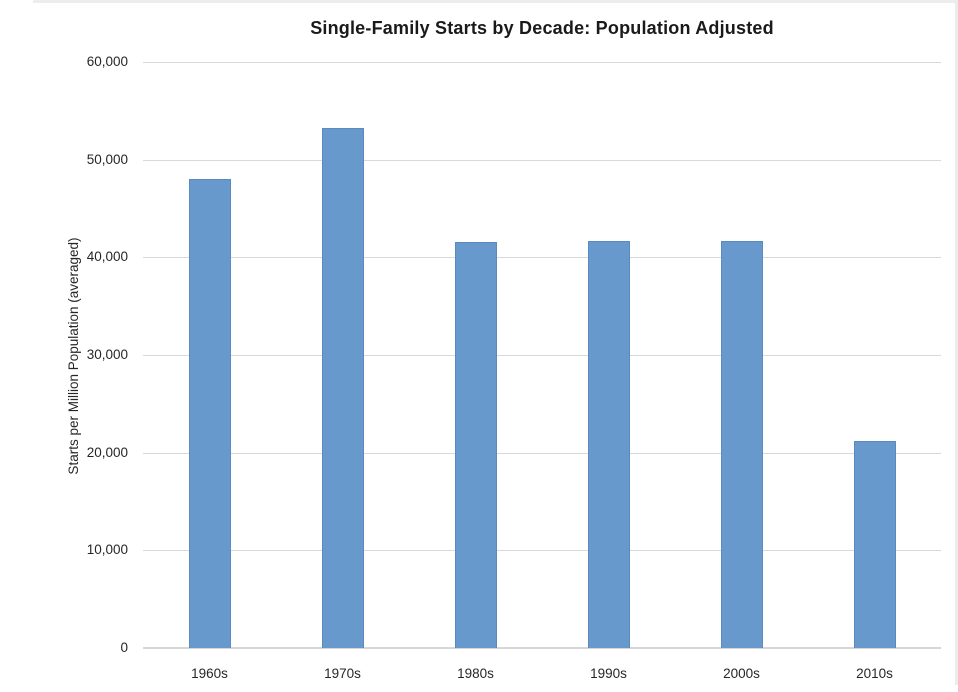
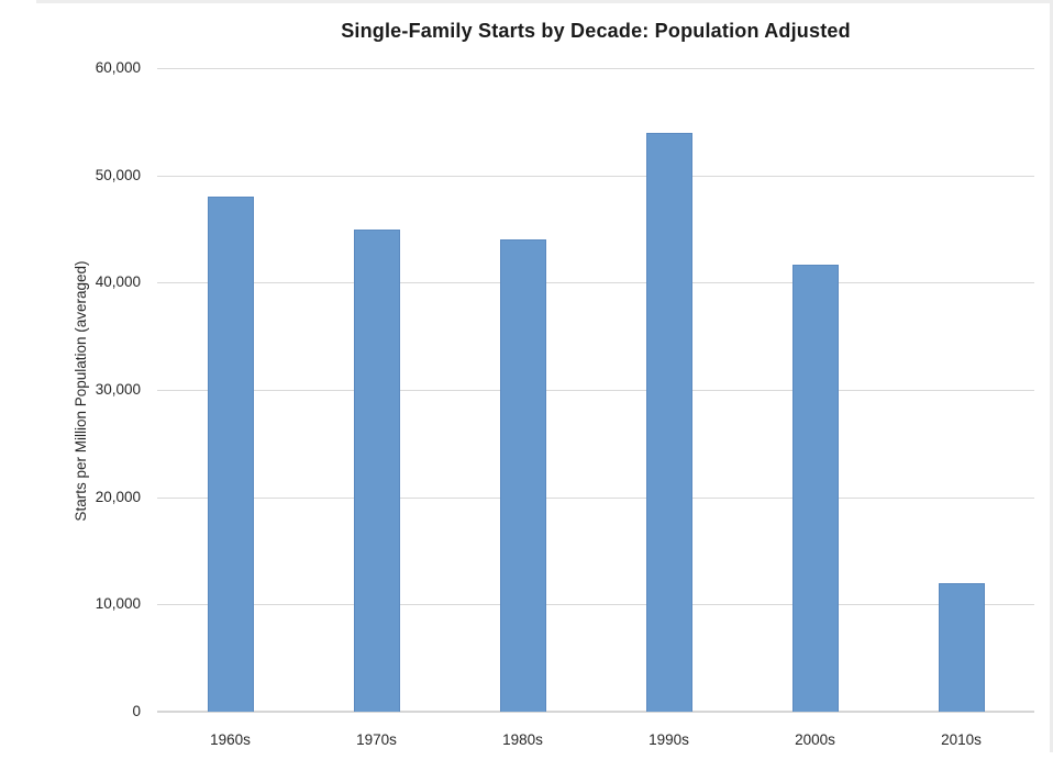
1970s: 53000 -> 45000
1980s: 42000 -> 44000
1990s: 42000 -> 54000
2010s: 21000 -> 12000
